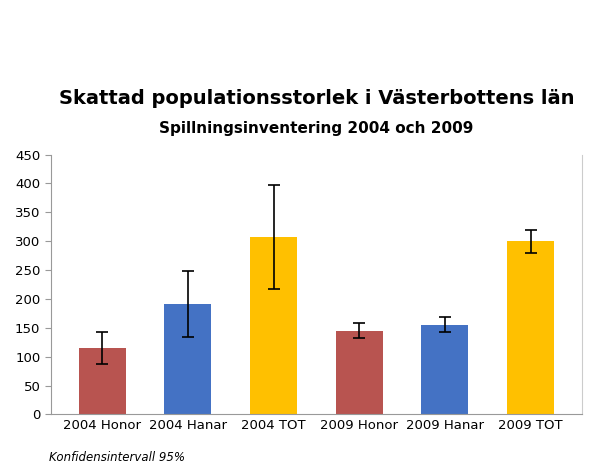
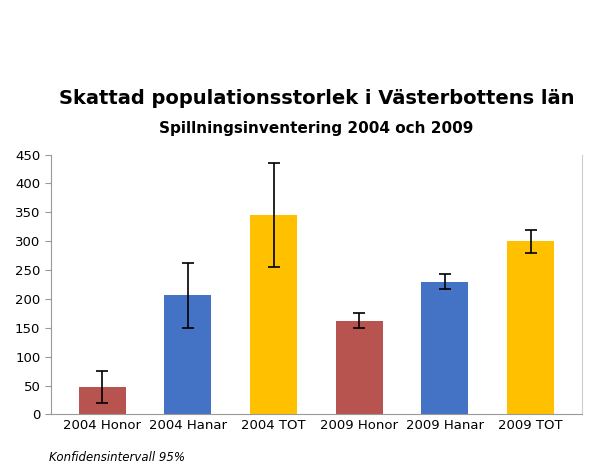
2004 Honor: 115 -> 48
2004 Hanar: 192 -> 206
2004 TOT: 308 -> 346
2009 Honor: 145 -> 162
2009 Hanar: 155 -> 230
